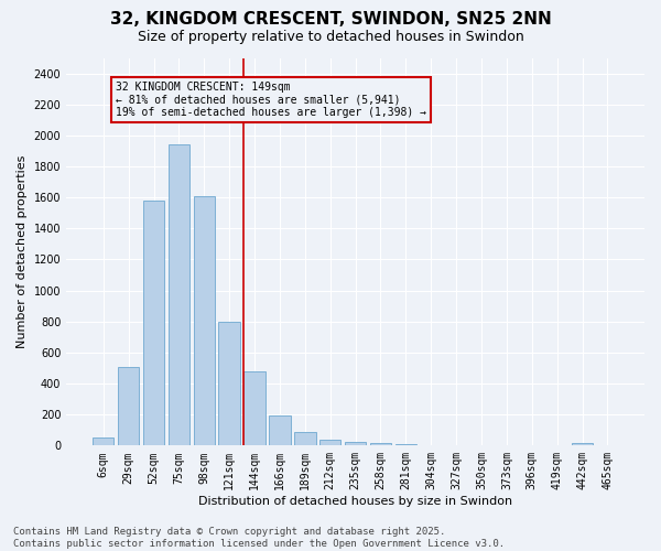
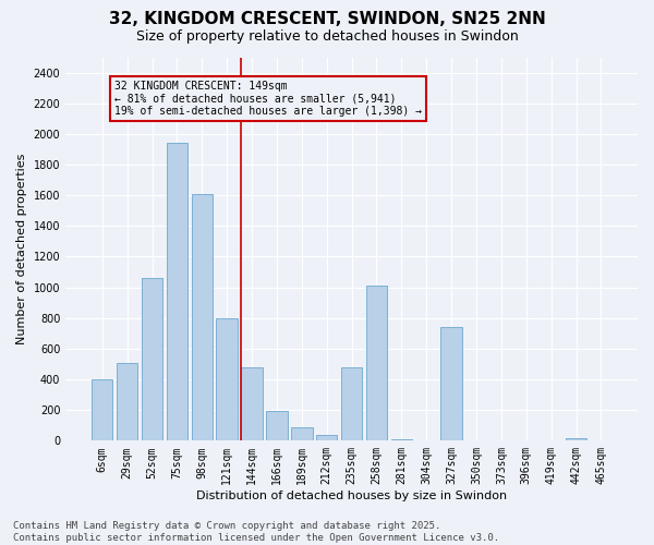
6sqm: 60 -> 400
52sqm: 1580 -> 1060
235sqm: 20 -> 480
258sqm: 10 -> 1010
327sqm: 0 -> 740
